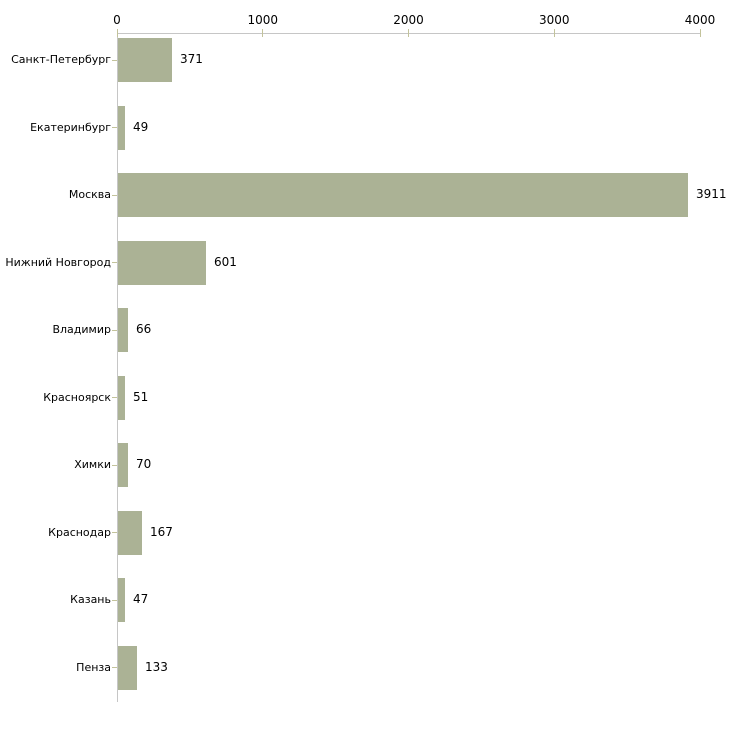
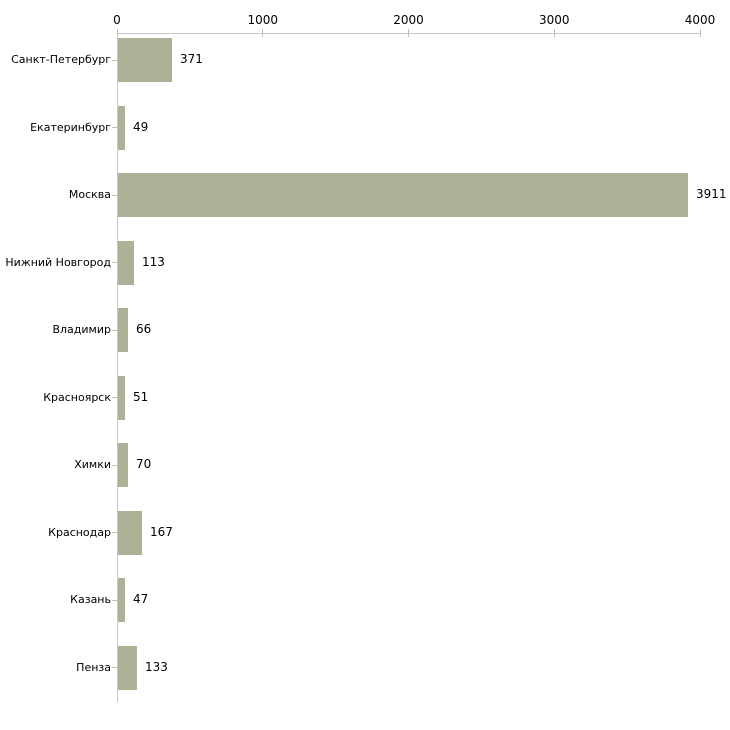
Нижний Новгород: 601 -> 113
